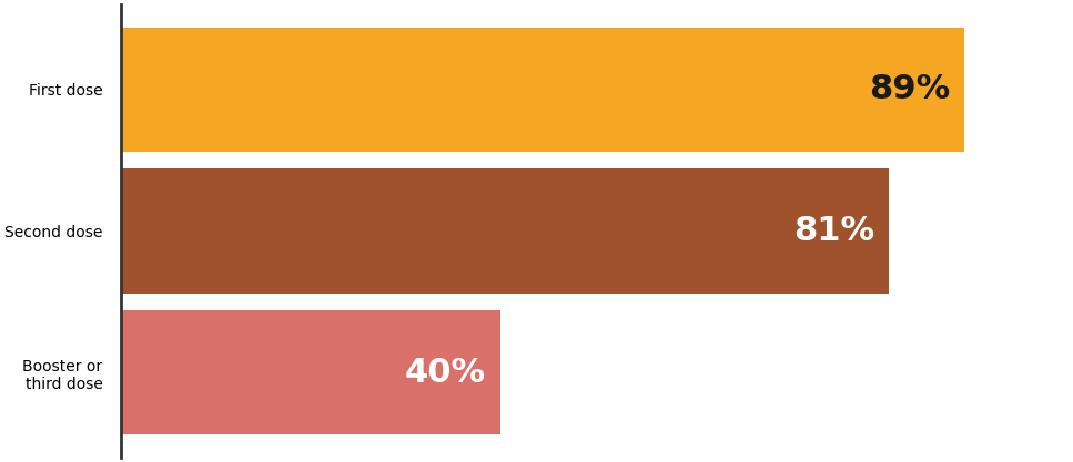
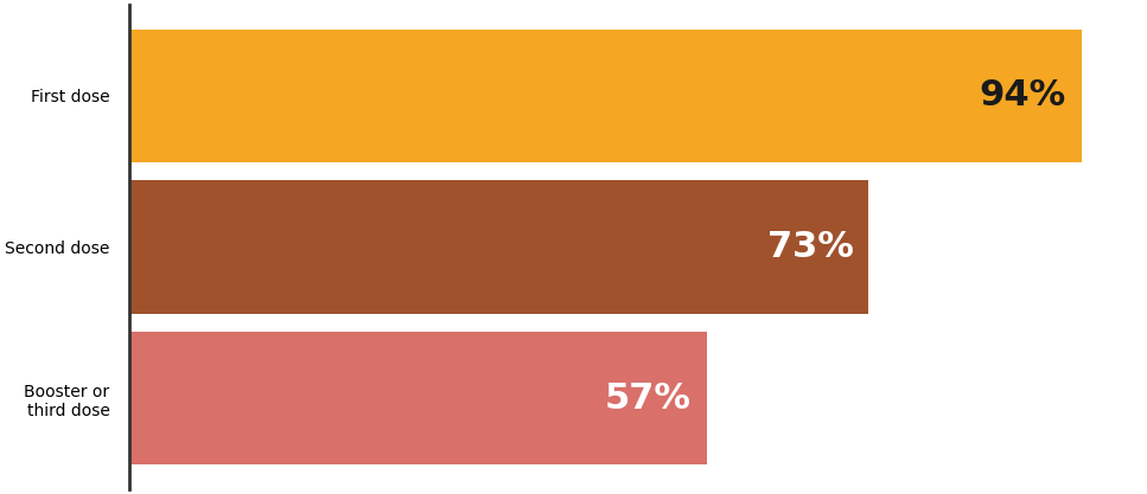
First dose: 89% -> 94%
Second dose: 81% -> 73%
Booster or third dose: 40% -> 57%
